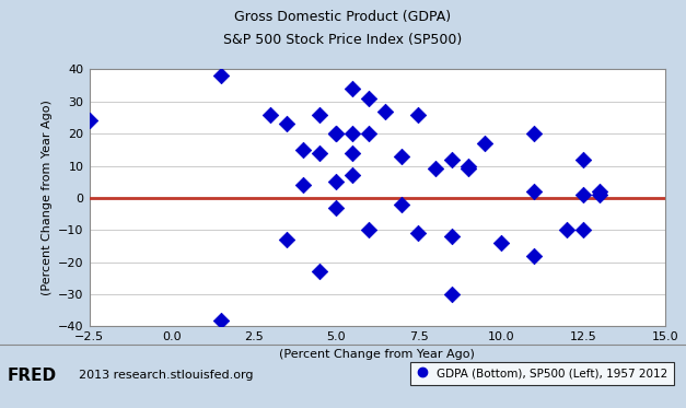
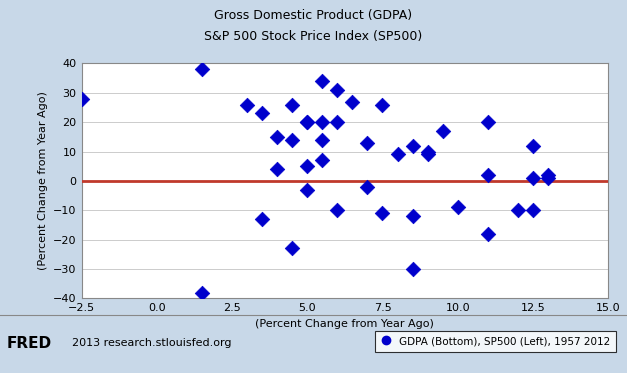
−2.5: 24 -> 28
10.0: -14 -> -9
